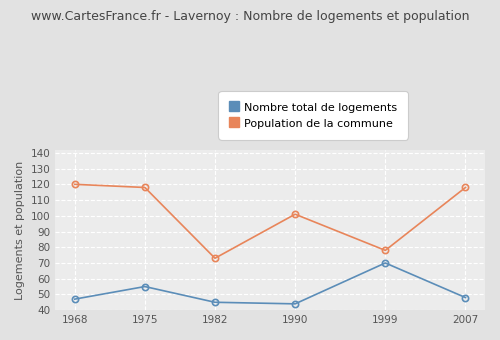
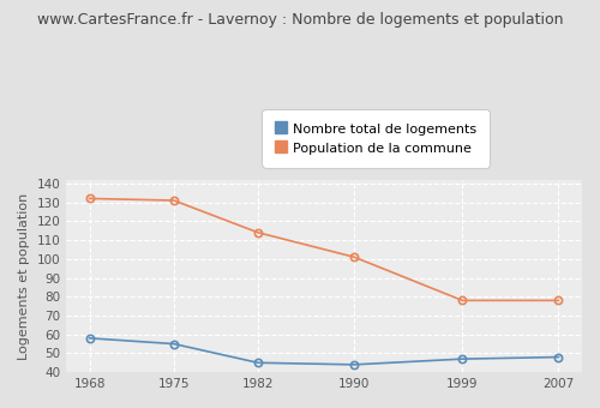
Nombre total de logements/1968: 47 -> 58
Population de la commune/1968: 120 -> 132
Population de la commune/1975: 118 -> 131
Population de la commune/1982: 73 -> 114
Nombre total de logements/1999: 70 -> 47
Population de la commune/2007: 118 -> 78
